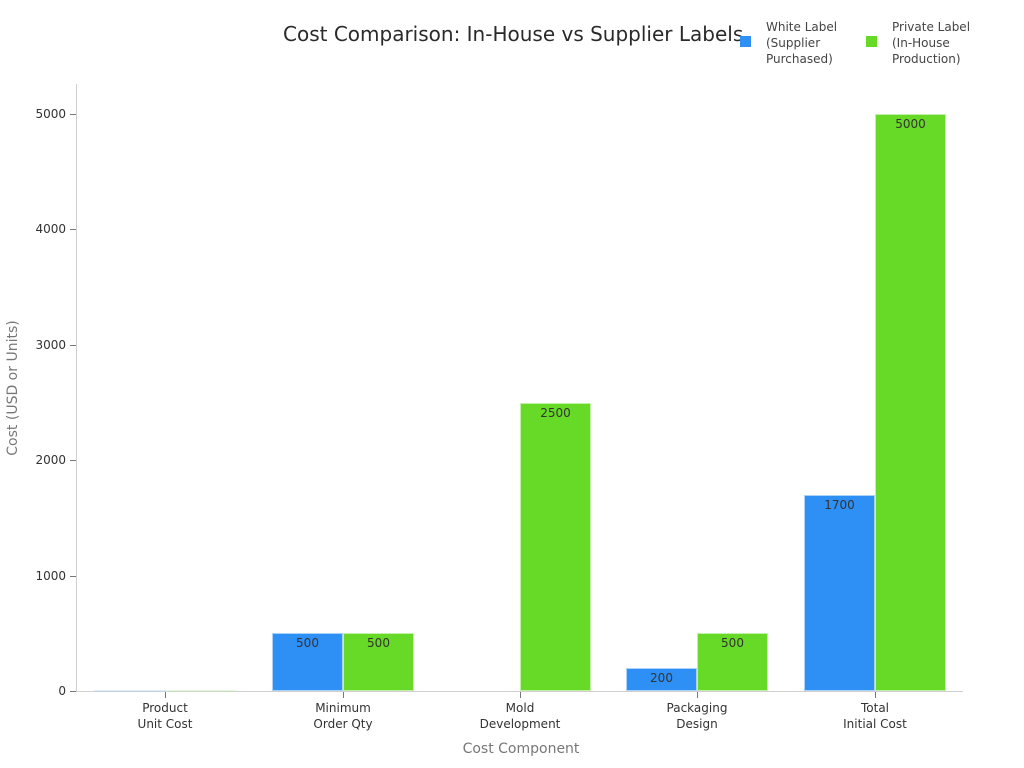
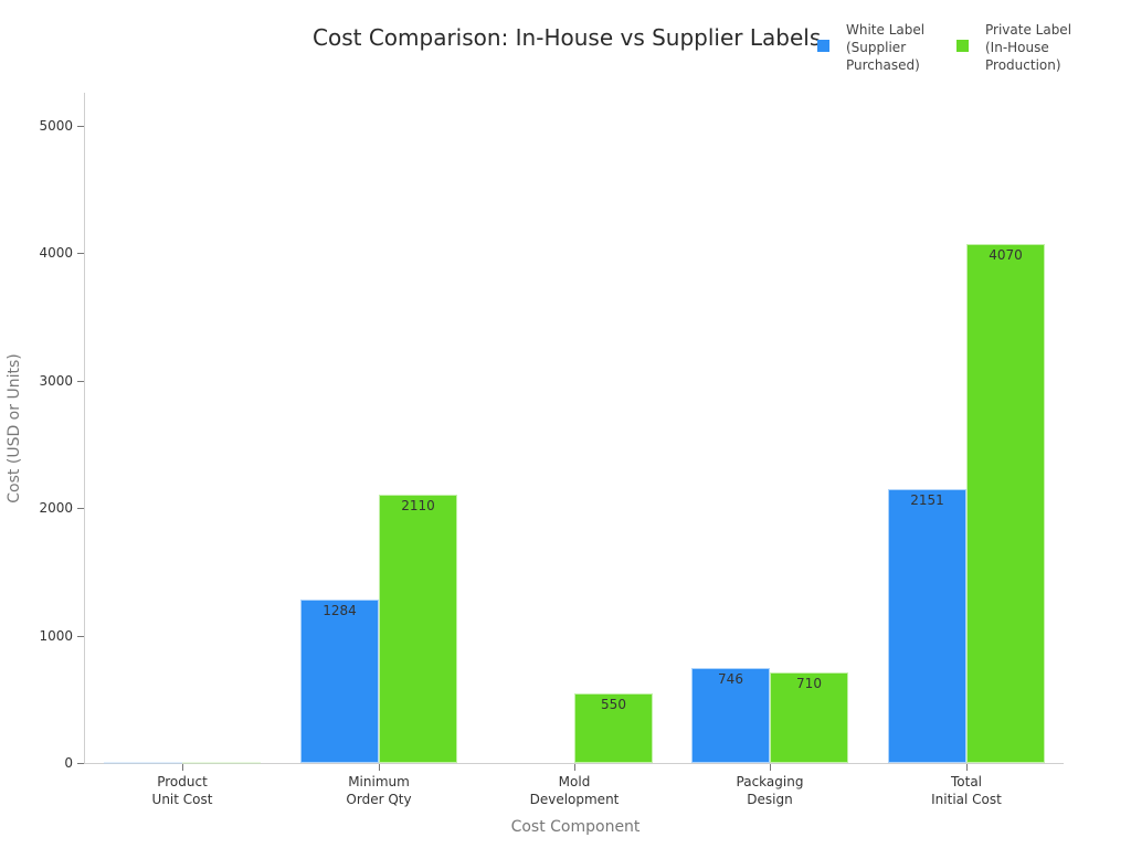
White Label (Supplier Purchased)/Minimum Order Qty: 500 -> 1284
Private Label (In-House Production)/Minimum Order Qty: 500 -> 2110
Private Label (In-House Production)/Mold Development: 2500 -> 550
White Label (Supplier Purchased)/Packaging Design: 200 -> 746
Private Label (In-House Production)/Packaging Design: 500 -> 710
White Label (Supplier Purchased)/Total Initial Cost: 1700 -> 2151
Private Label (In-House Production)/Total Initial Cost: 5000 -> 4070
